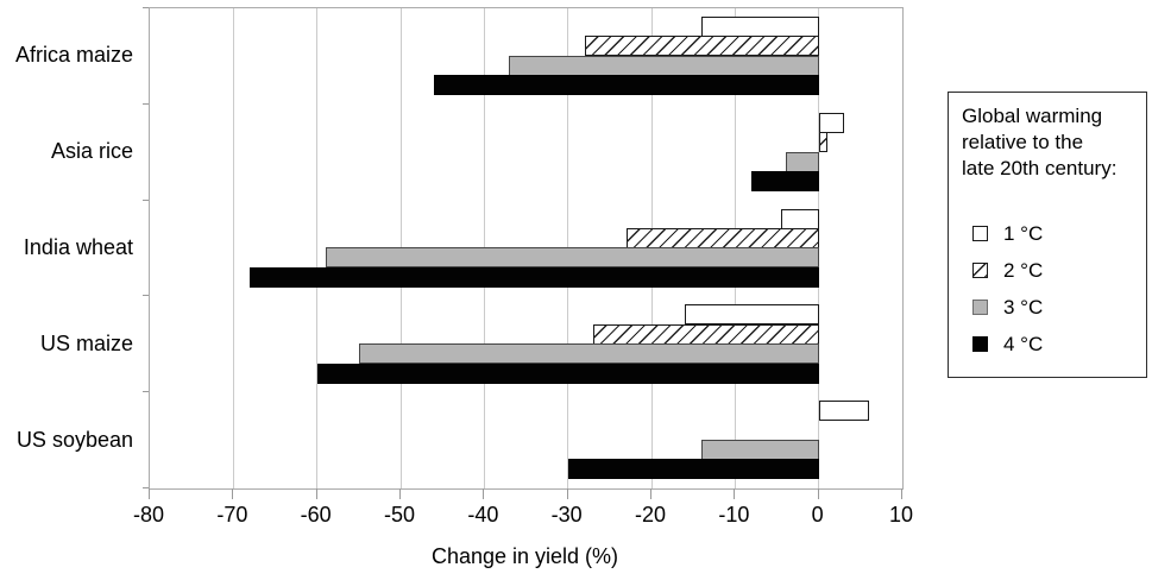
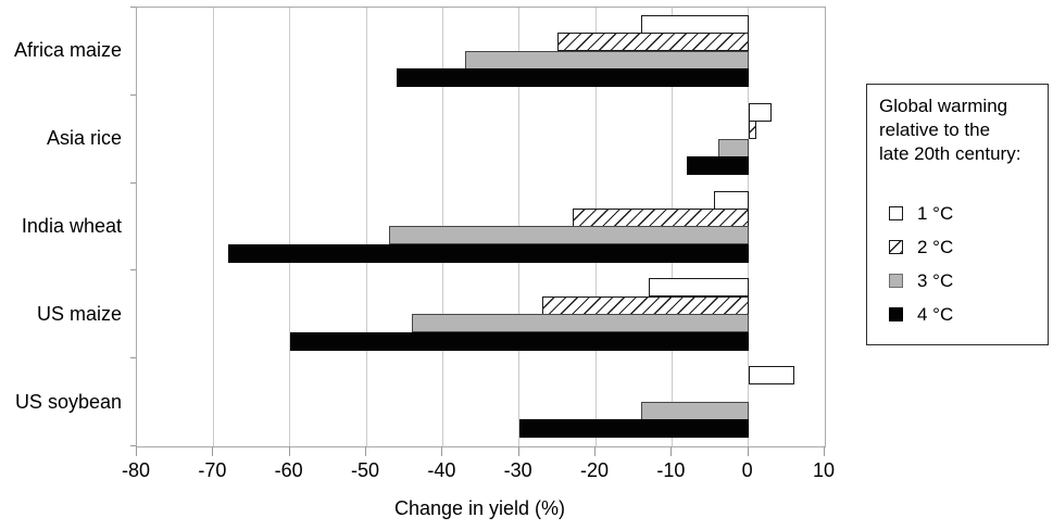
2 °C/Africa maize: -28 -> -25
3 °C/India wheat: -59 -> -47
1 °C/US maize: -16 -> -13
3 °C/US maize: -55 -> -44
